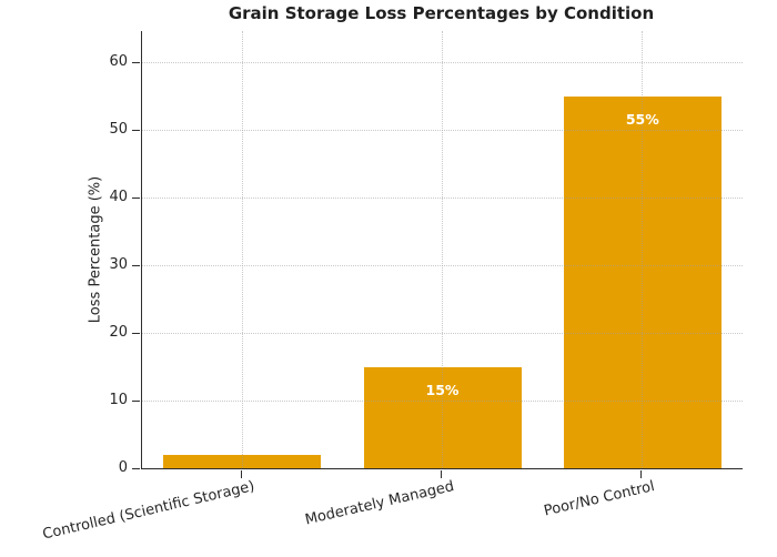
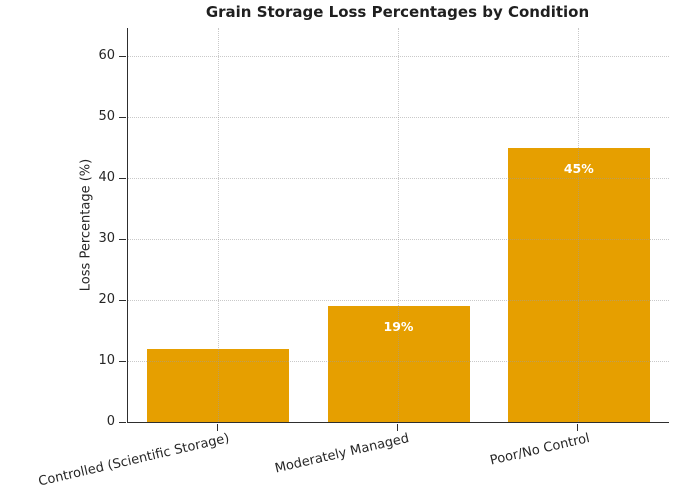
Controlled (Scientific Storage): 2 -> 12
Moderately Managed: 15% -> 19%
Poor/No Control: 55% -> 45%
